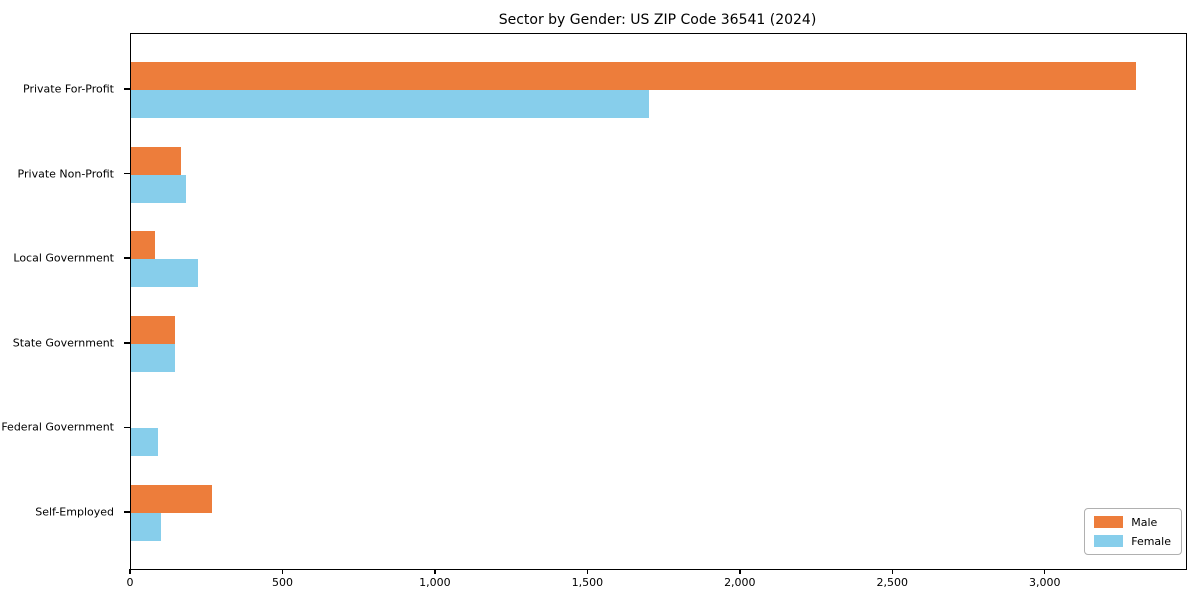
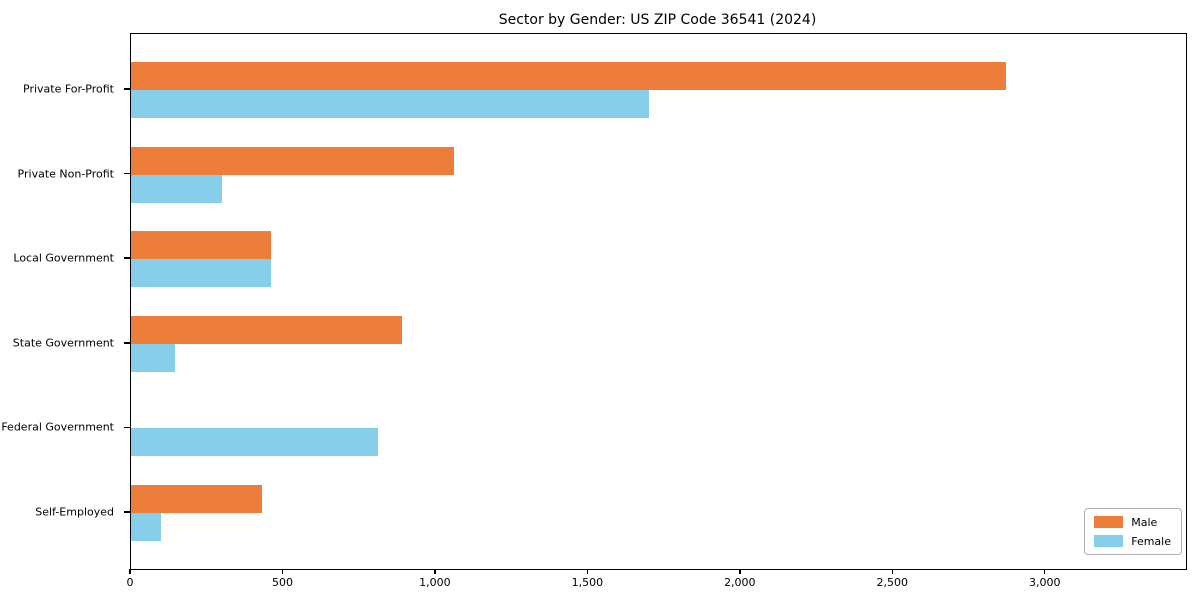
Male/Private For-Profit: 3300 -> 2870
Male/Private Non-Profit: 160 -> 1060
Female/Private Non-Profit: 180 -> 300
Male/Local Government: 80 -> 460
Female/Local Government: 220 -> 460
Male/State Government: 140 -> 890
Female/Federal Government: 90 -> 810
Male/Self-Employed: 260 -> 430
